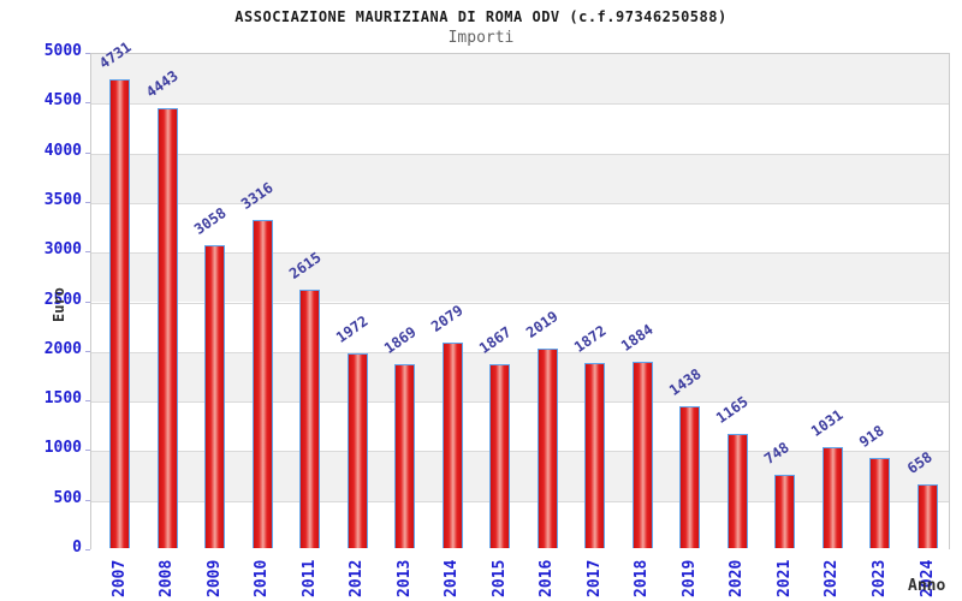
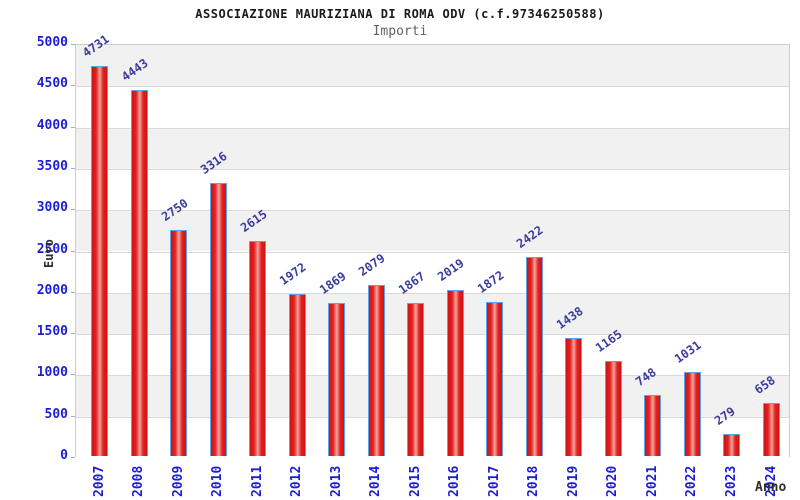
2009: 3058 -> 2750
2018: 1884 -> 2422
2023: 918 -> 279
